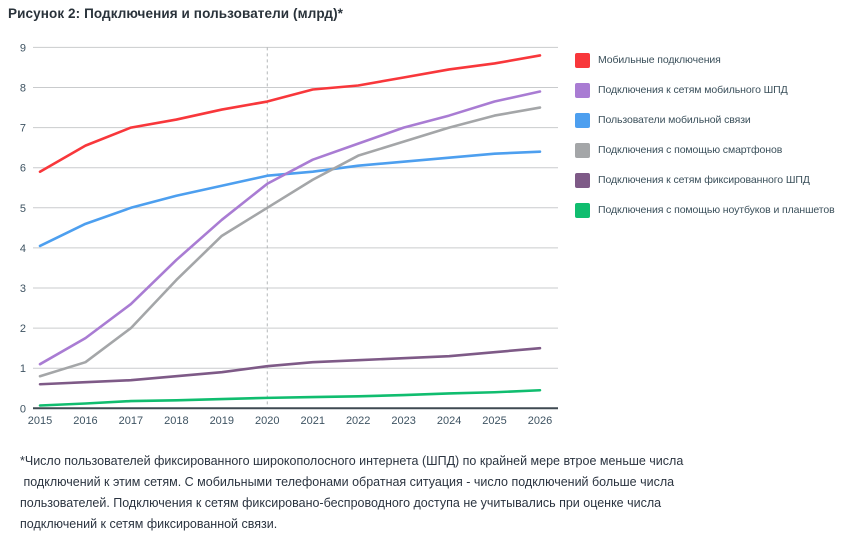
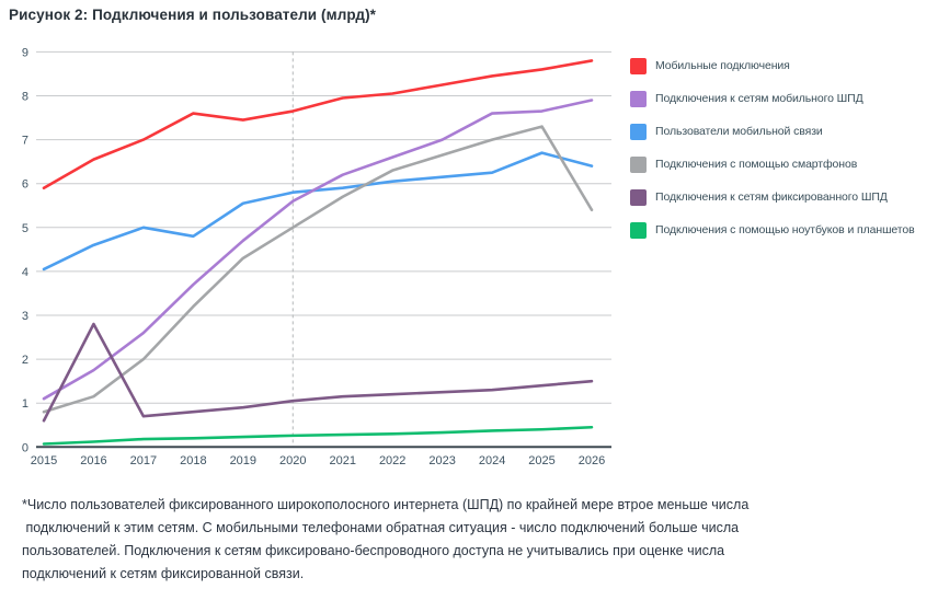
Подключения к сетям фиксированного ШПД/2016: 0.7 -> 2.8
Мобильные подключения/2018: 7.2 -> 7.6
Пользователи мобильной связи/2018: 5.3 -> 4.8
Подключения к сетям мобильного ШПД/2024: 7.3 -> 7.6
Пользователи мобильной связи/2025: 6.3 -> 6.7
Подключения с помощью смартфонов/2026: 7.5 -> 5.4
